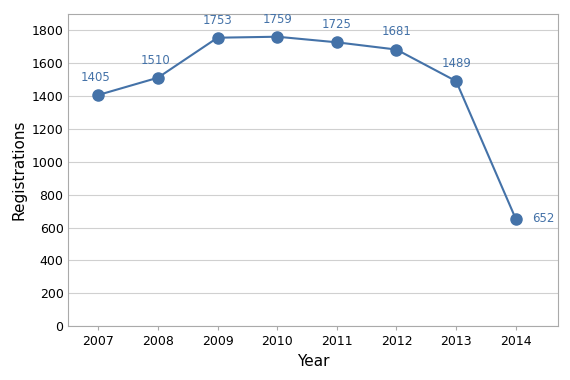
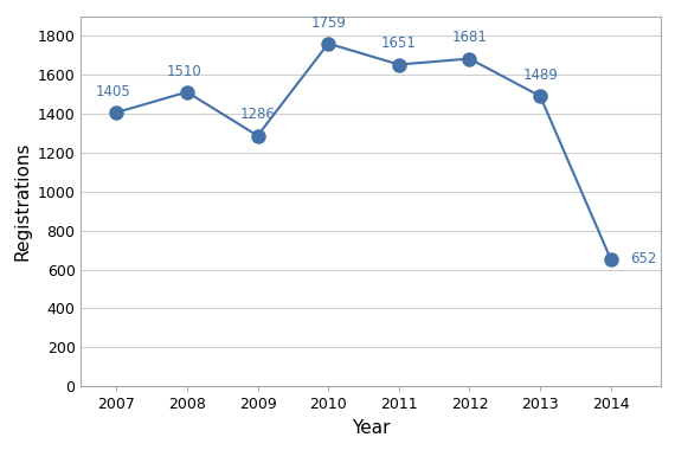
2009: 1753 -> 1286
2011: 1725 -> 1651
